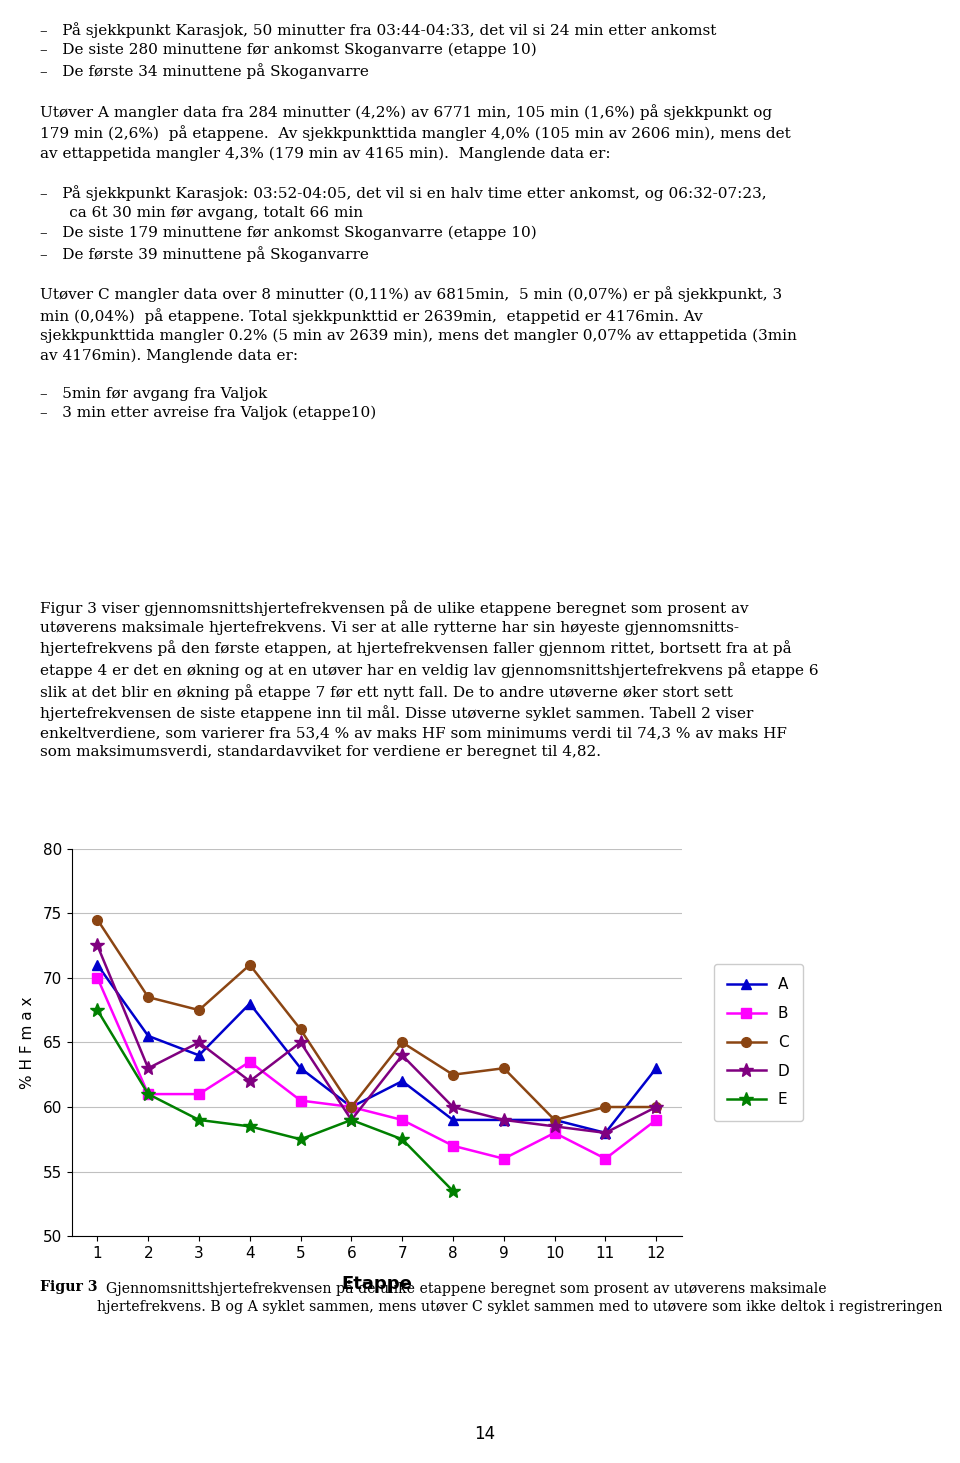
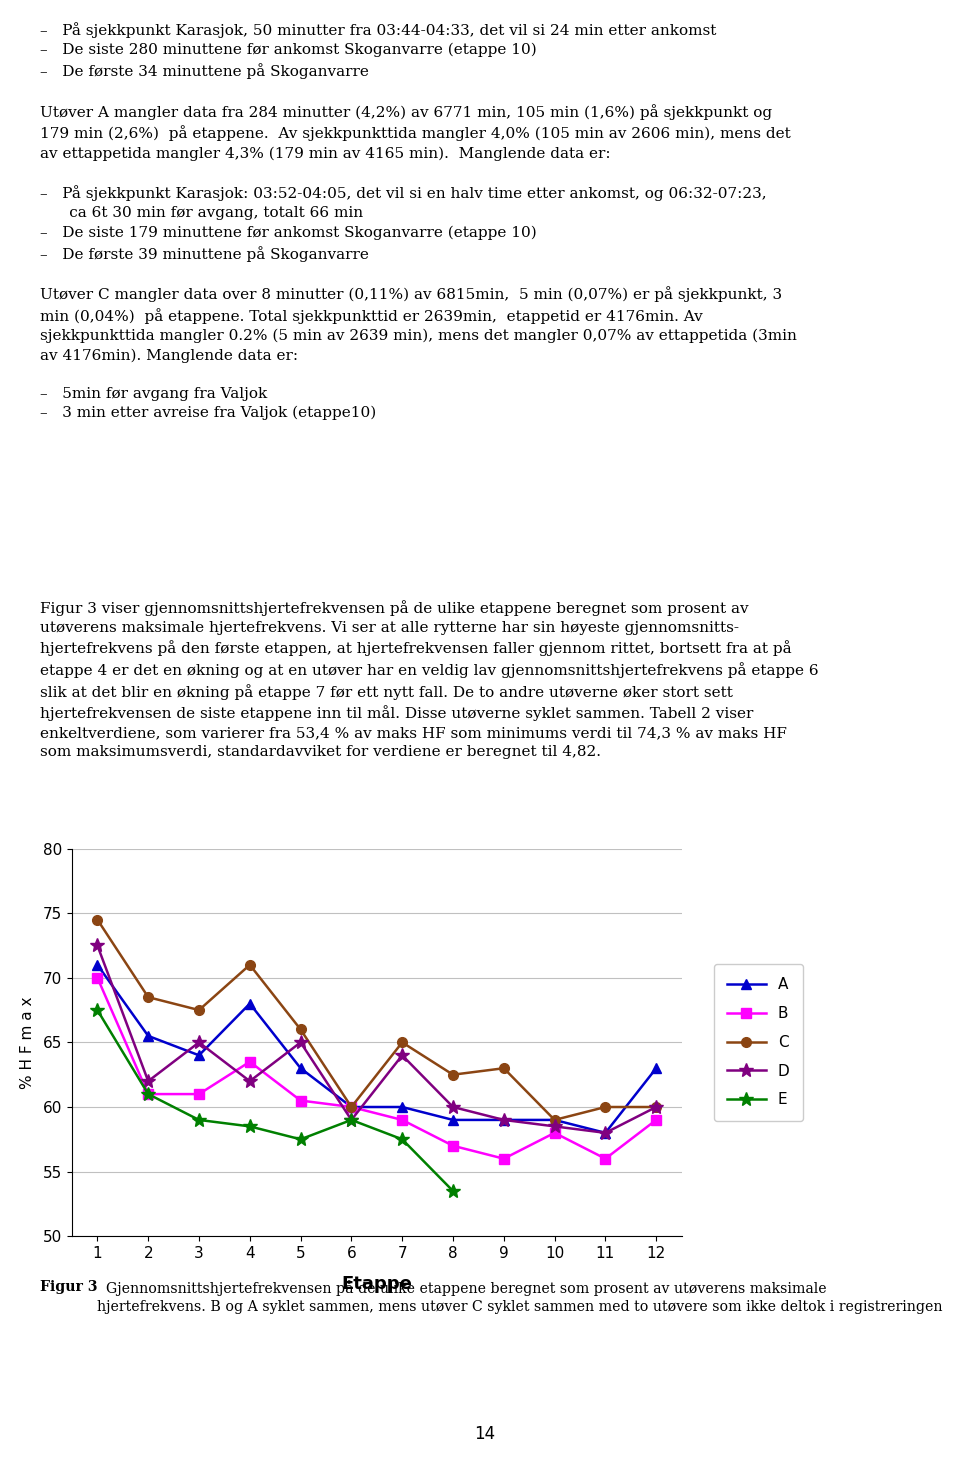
D/2: 63.0 -> 62.0
A/7: 62.0 -> 60.0
